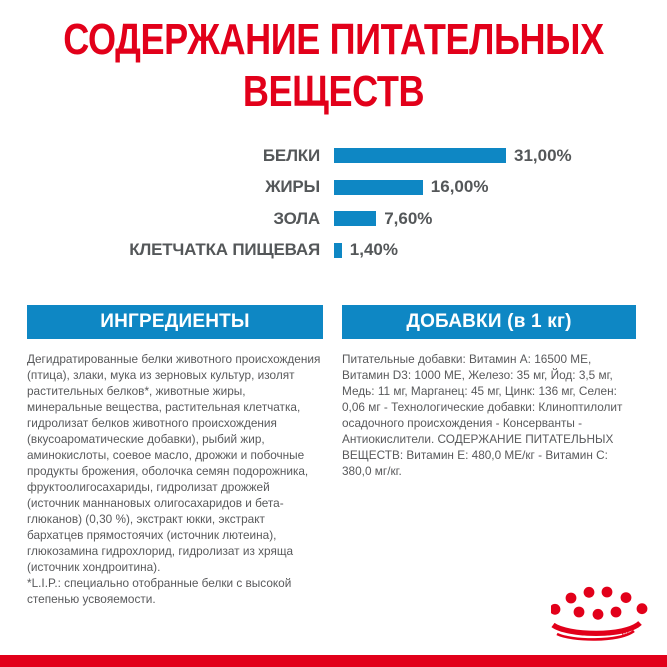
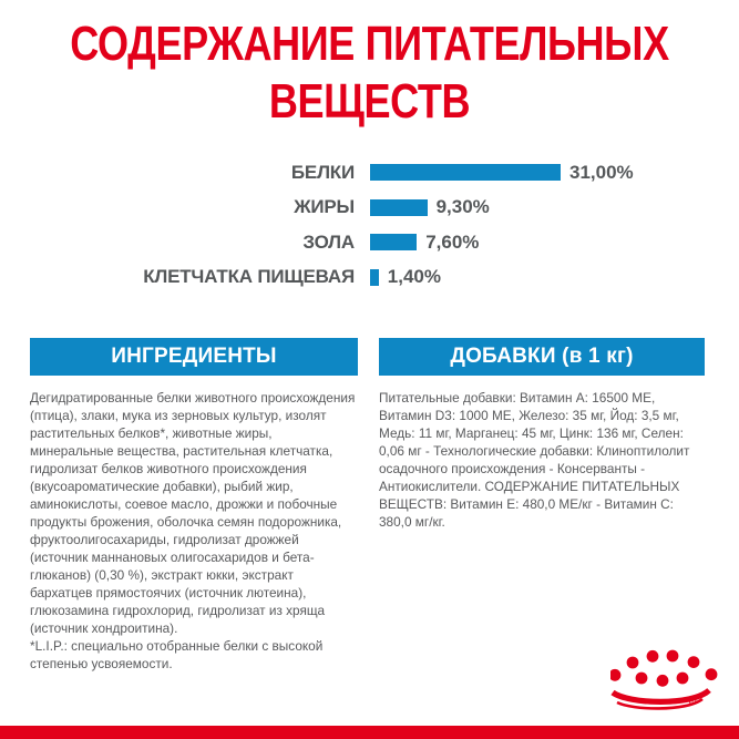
ЖИРЫ: 16,00% -> 9,30%
